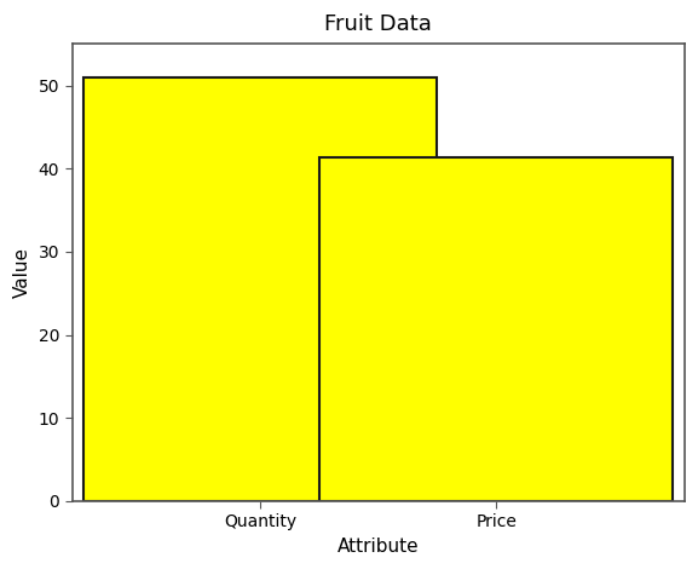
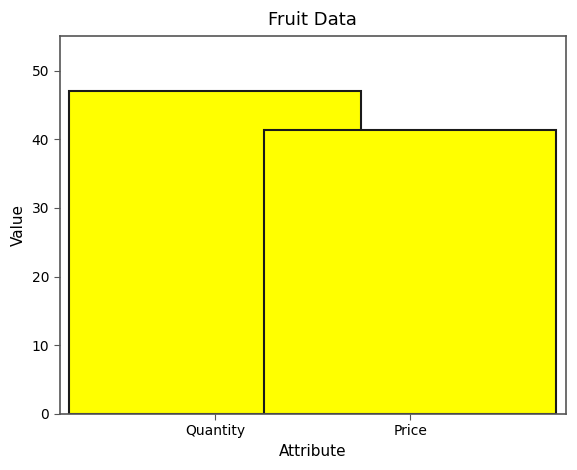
Quantity: 51.0 -> 47.0
